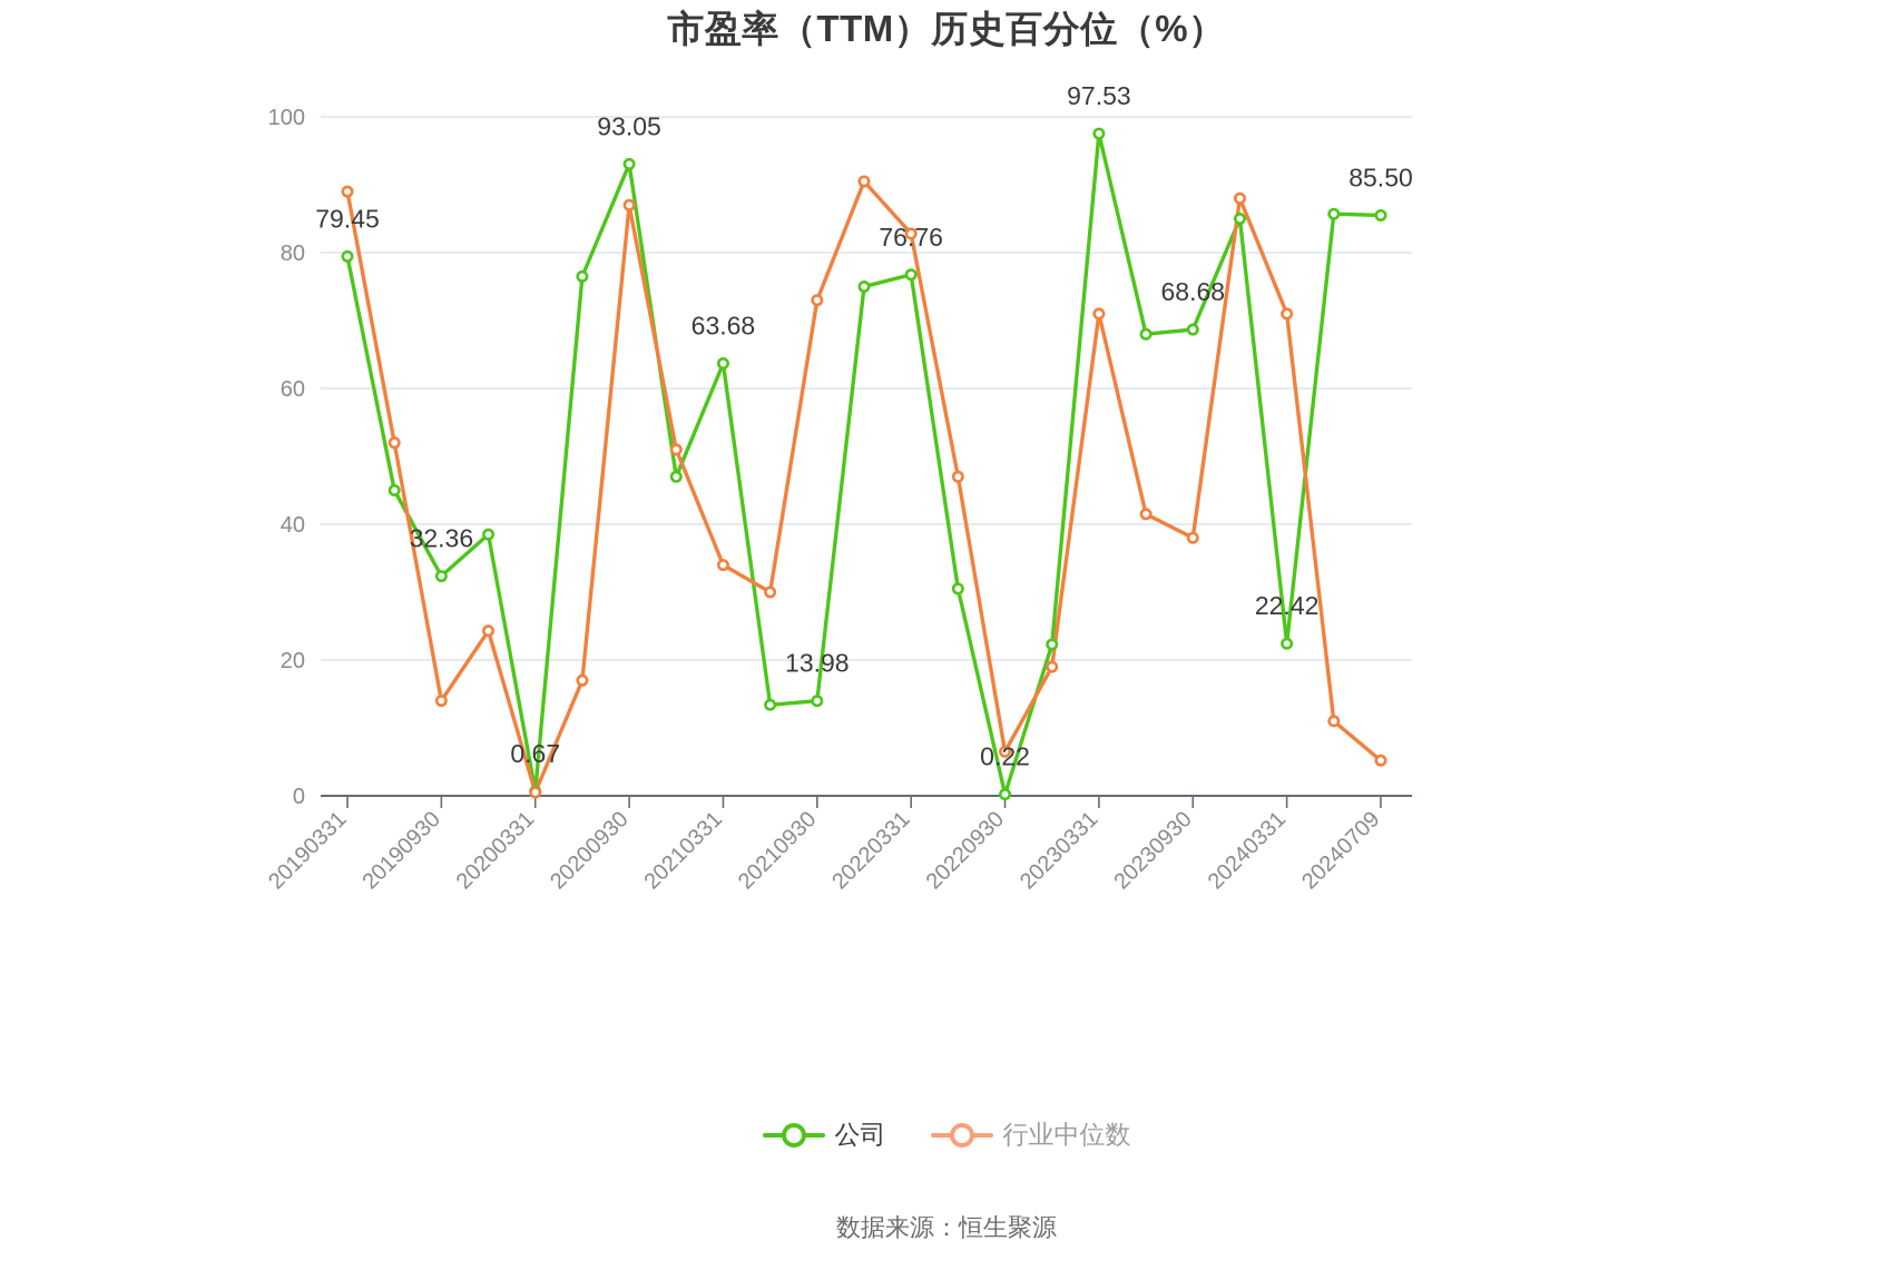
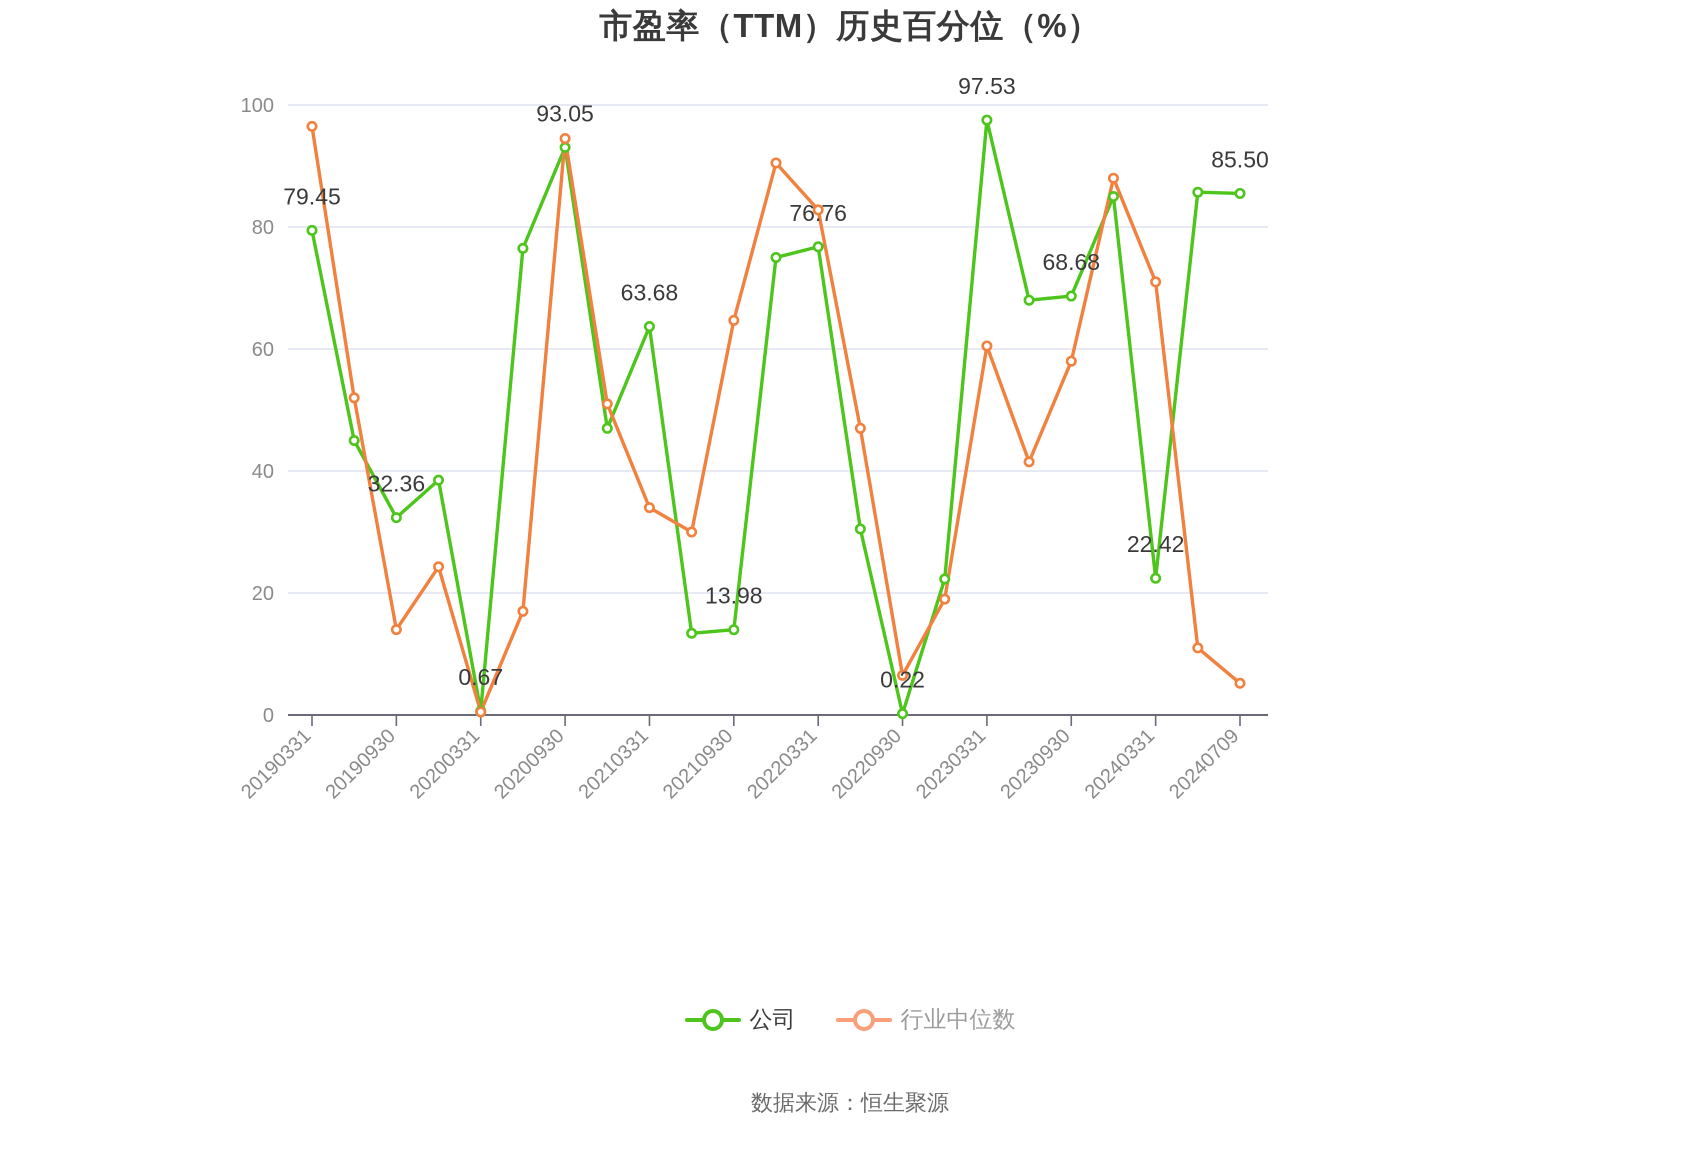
行业中位数/20190331: 89 -> 96
行业中位数/20200930: 87 -> 94
行业中位数/20210930: 73 -> 65
行业中位数/20230331: 71 -> 60
行业中位数/20230930: 38 -> 58
